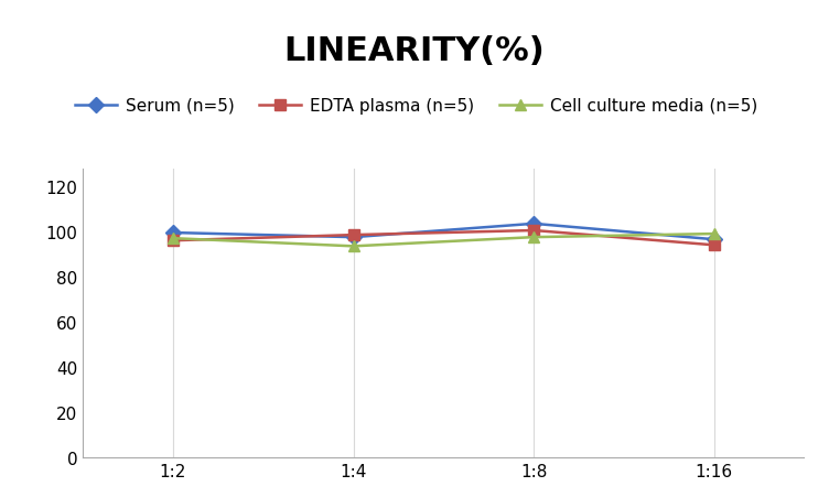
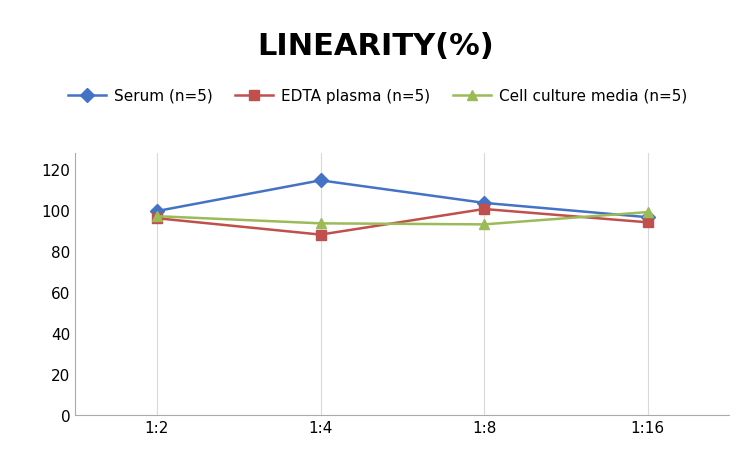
Serum (n=5)/1:4: 97.5 -> 114.5
EDTA plasma (n=5)/1:4: 98.5 -> 88.0
Cell culture media (n=5)/1:8: 97.5 -> 93.0
